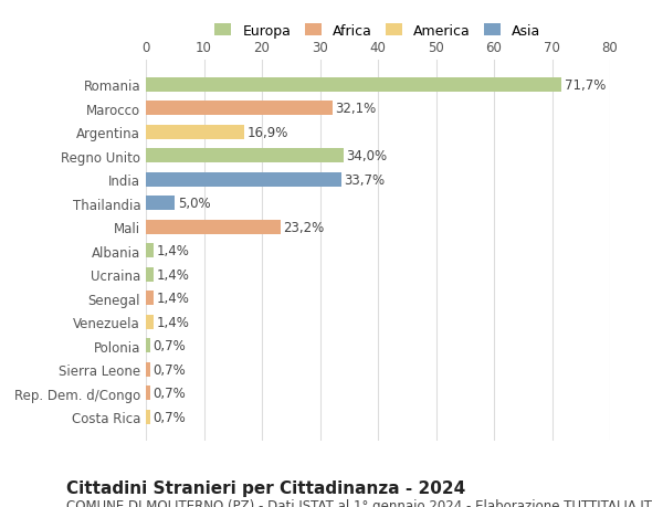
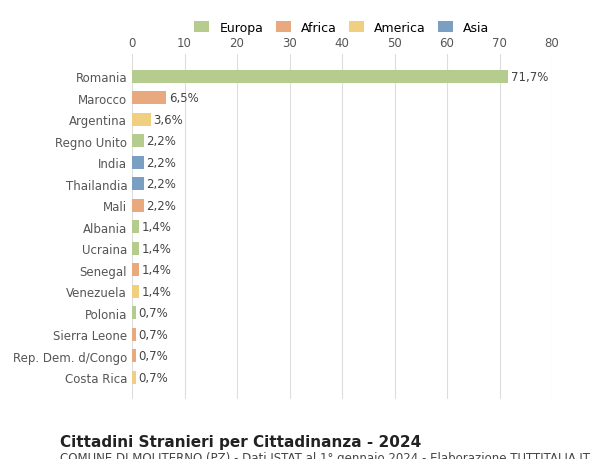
Marocco: 32,1% -> 6,5%
Argentina: 16,9% -> 3,6%
Regno Unito: 34,0% -> 2,2%
India: 33,7% -> 2,2%
Thailandia: 5,0% -> 2,2%
Mali: 23,2% -> 2,2%
